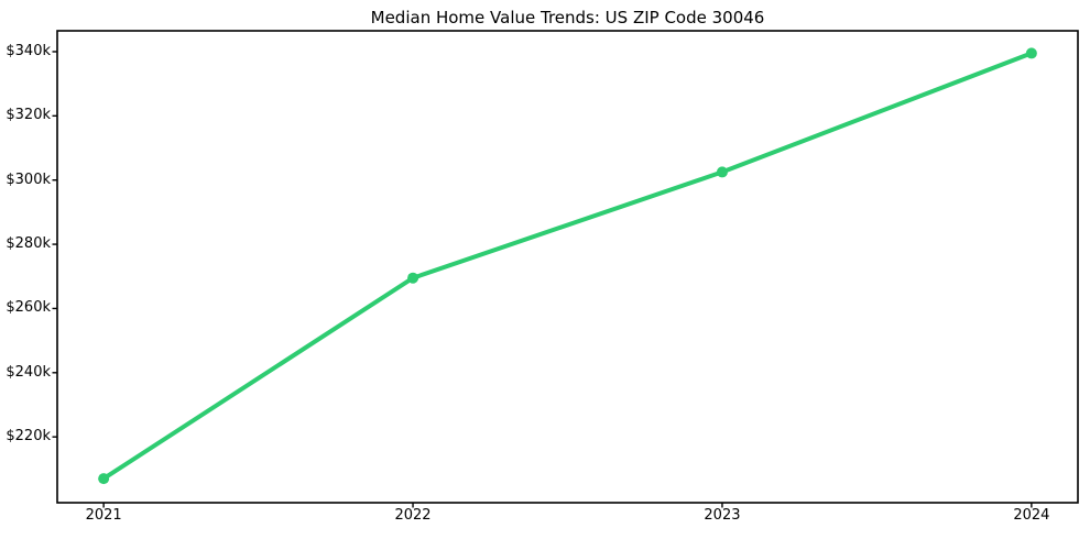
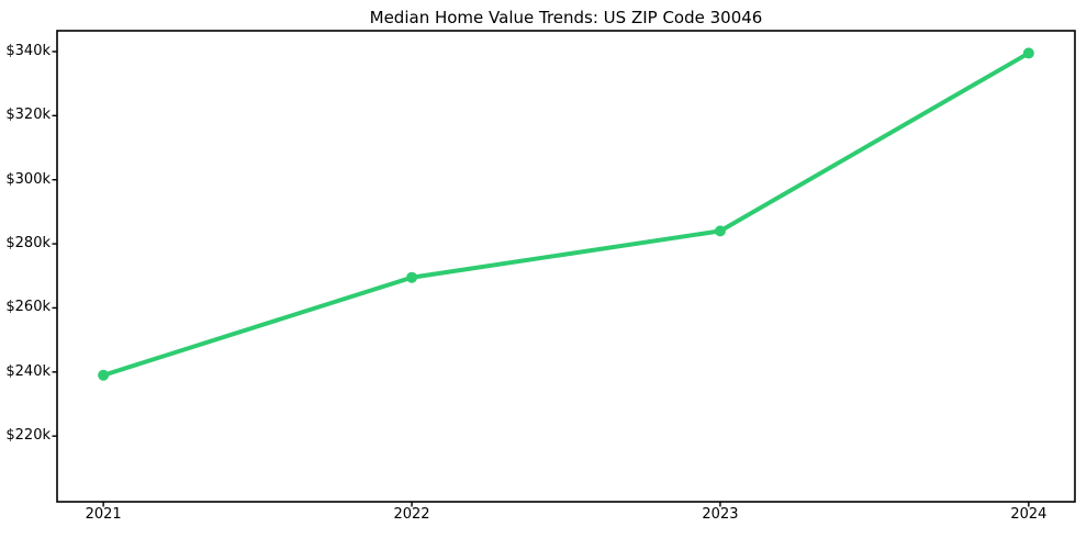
2021: $207k -> $239k
2023: $302k -> $284k
